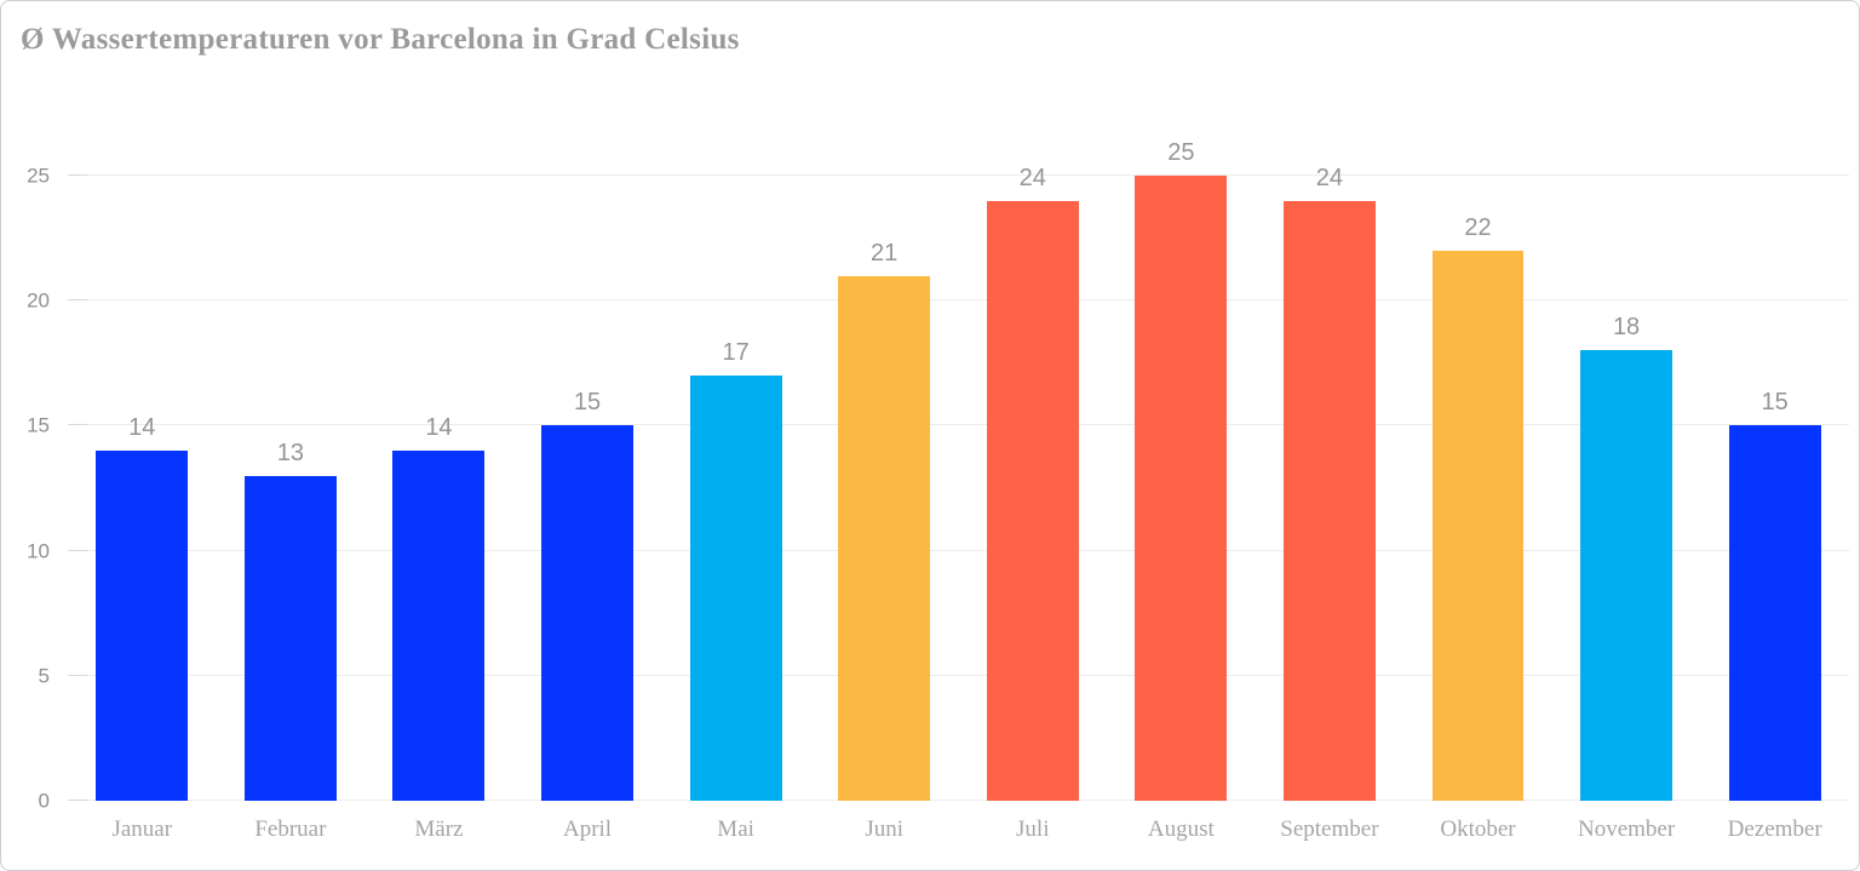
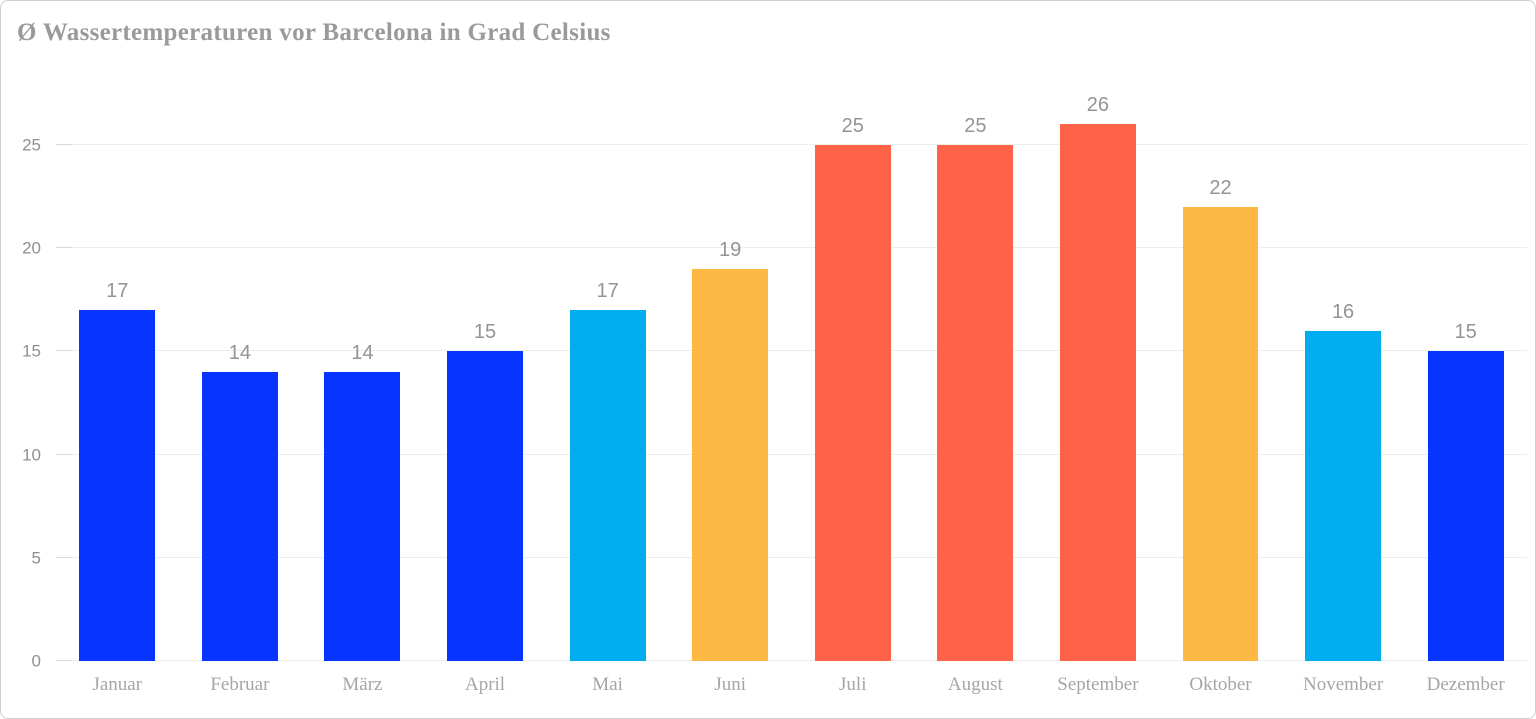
Januar: 14 -> 17
Februar: 13 -> 14
Juni: 21 -> 19
Juli: 24 -> 25
September: 24 -> 26
November: 18 -> 16
